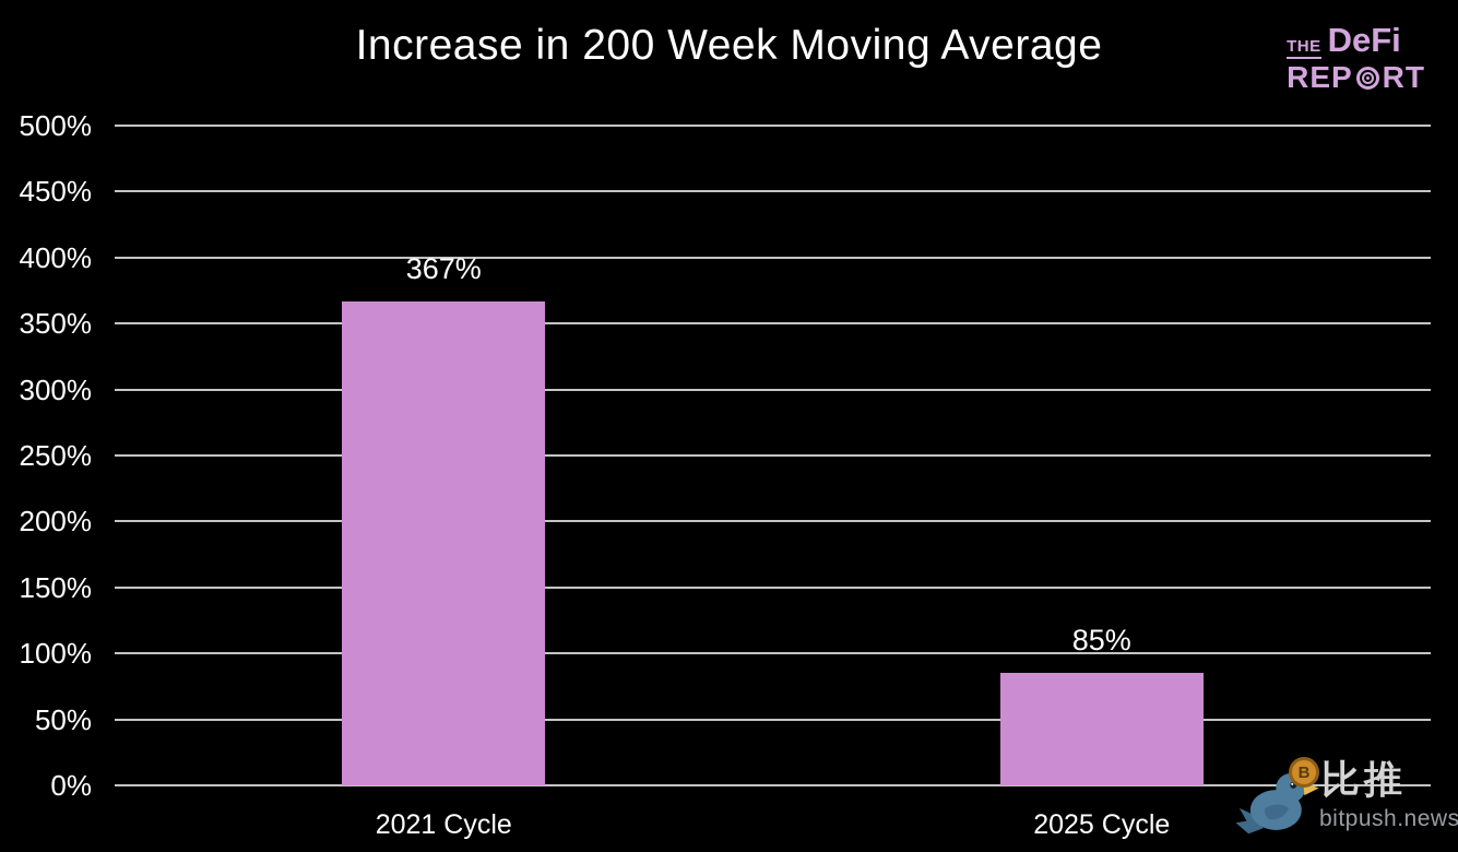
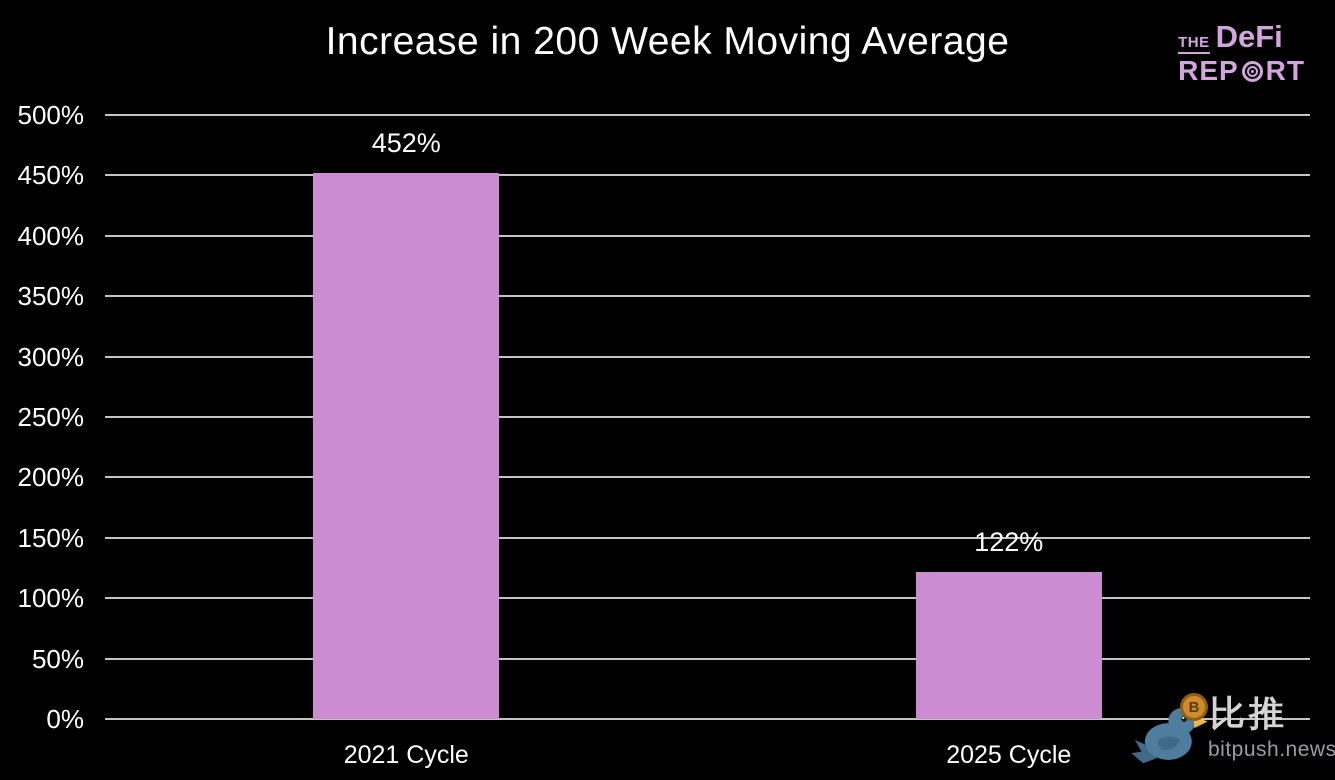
2021 Cycle: 367% -> 452%
2025 Cycle: 85% -> 122%
